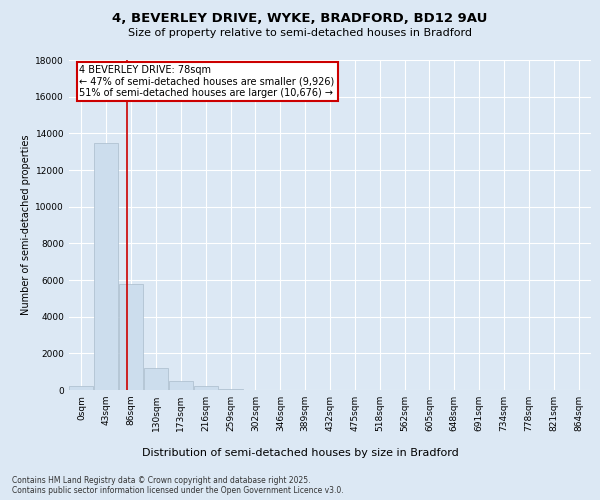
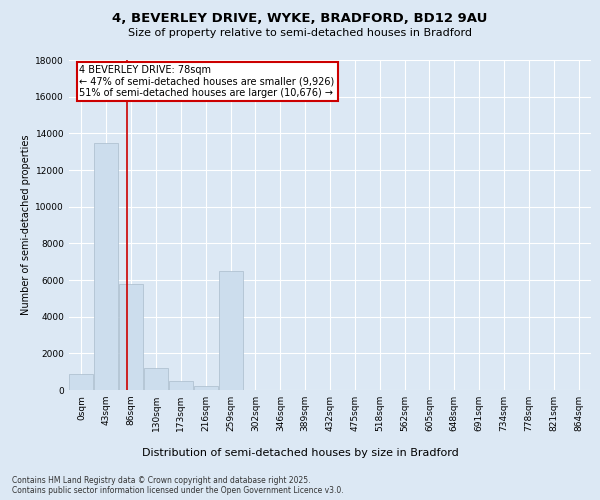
0sqm: 200 -> 900
259sqm: 100 -> 6500
